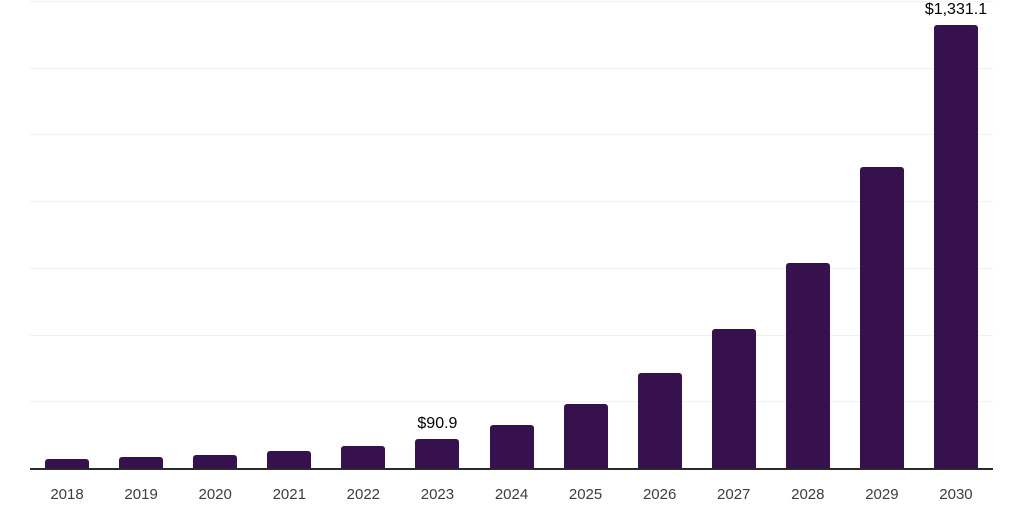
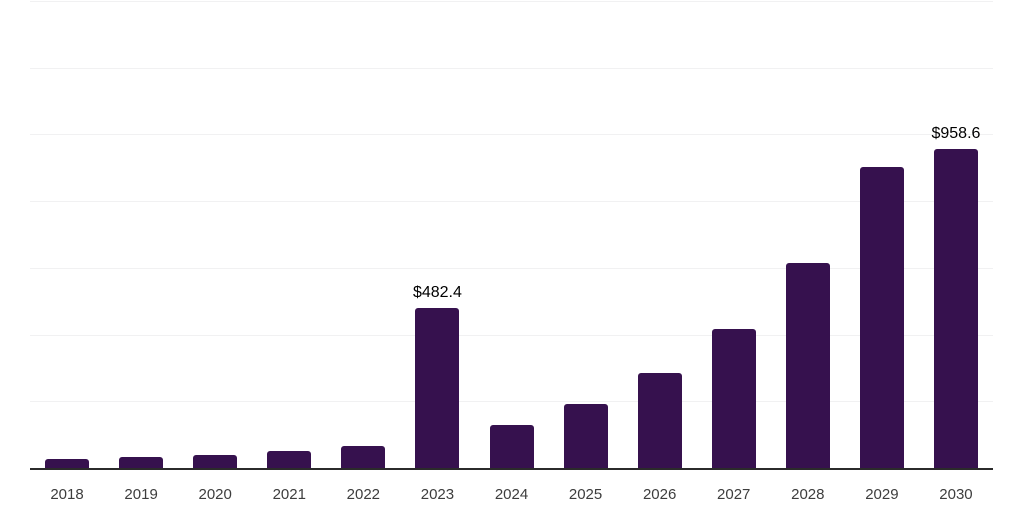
2023: $90.9 -> $482.4
2030: $1,331.1 -> $958.6
